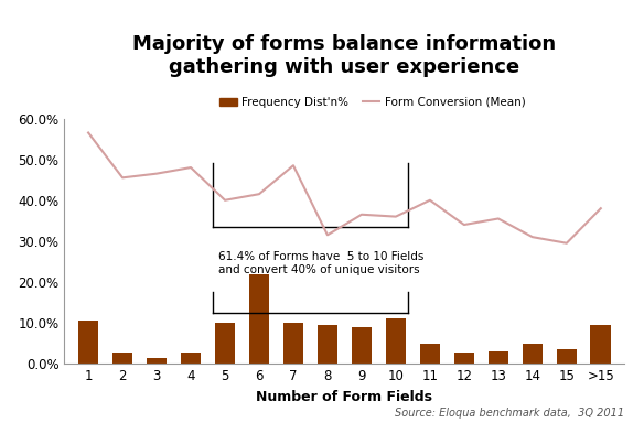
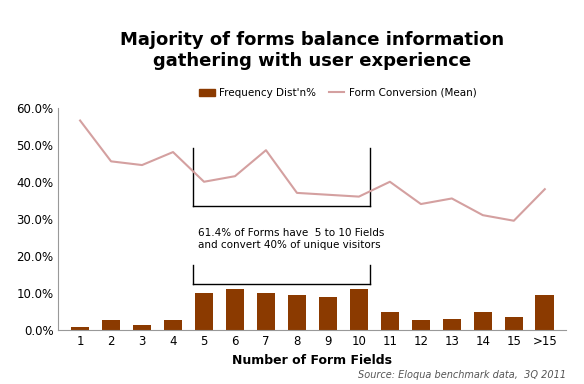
Frequency Dist'n%/1: 10.5% -> 1.0%
Form Conversion (Mean)/3: 46.5% -> 44.5%
Frequency Dist'n%/6: 22.0% -> 11.0%
Form Conversion (Mean)/8: 31.5% -> 37.0%
